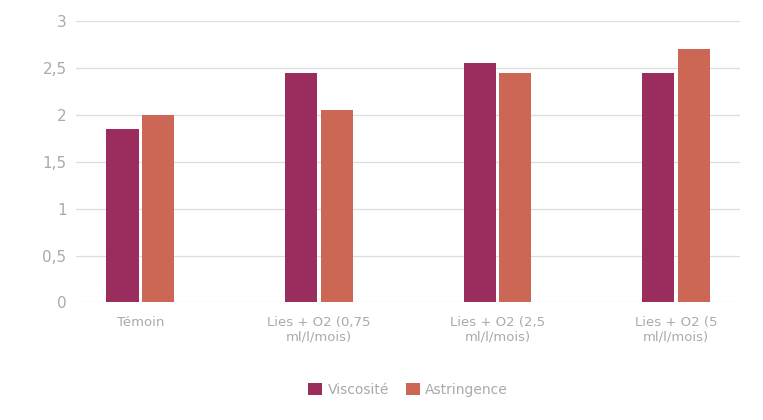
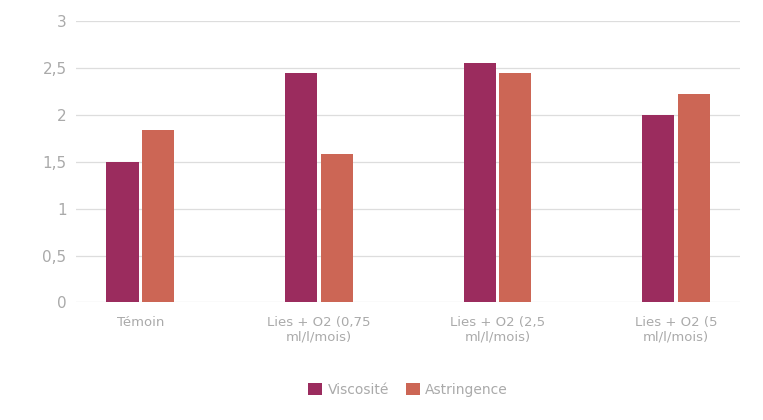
Viscosité/Témoin: 1,85 -> 1,50
Astringence/Témoin: 2,00 -> 1,84
Astringence/Lies + O2 (0,75 ml/l/mois): 2,05 -> 1,58
Viscosité/Lies + O2 (5 ml/l/mois): 2,45 -> 2,00
Astringence/Lies + O2 (5 ml/l/mois): 2,70 -> 2,22
